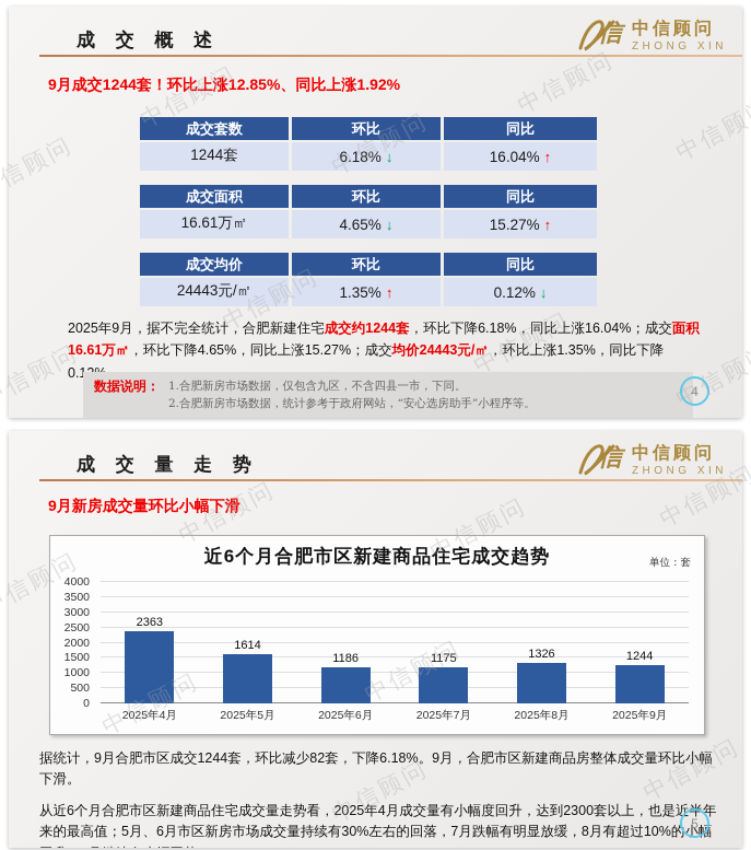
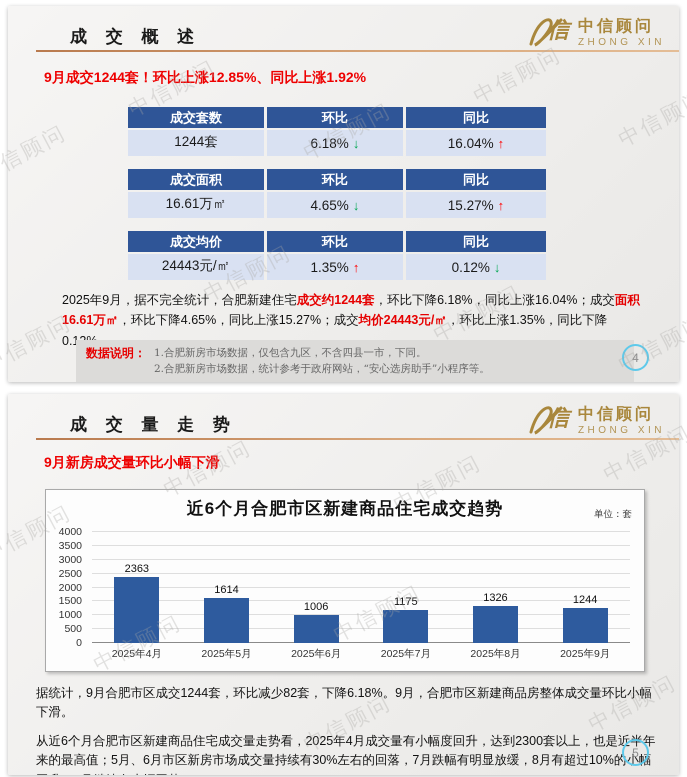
2025年6月: 1186 -> 1006
